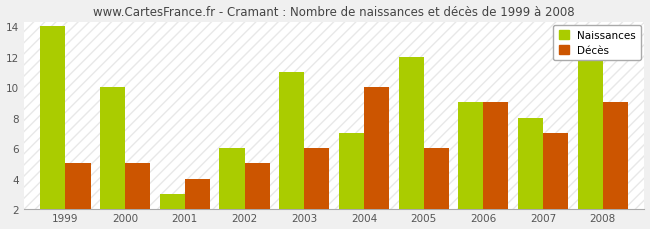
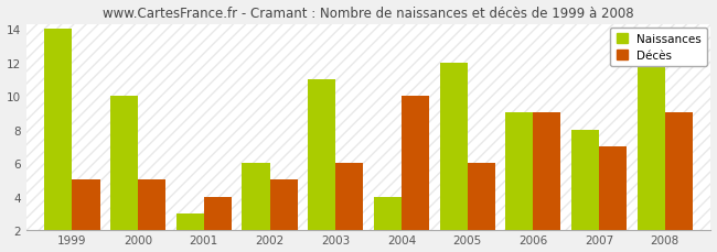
Naissances/2004: 7 -> 4
